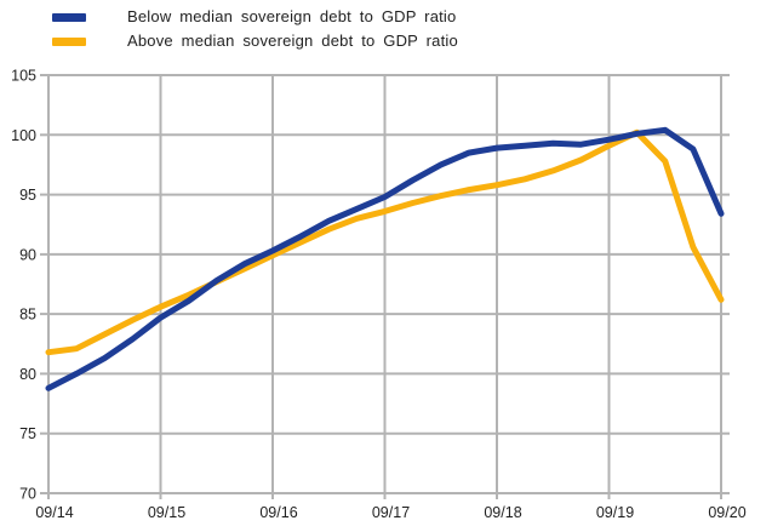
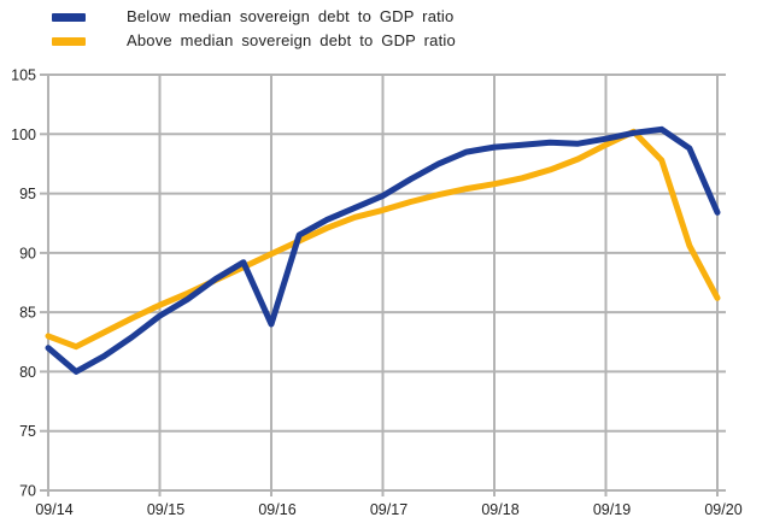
Below median sovereign debt to GDP ratio/09/14: 79 -> 82
Above median sovereign debt to GDP ratio/09/14: 82 -> 83
Below median sovereign debt to GDP ratio/09/16: 90 -> 84
